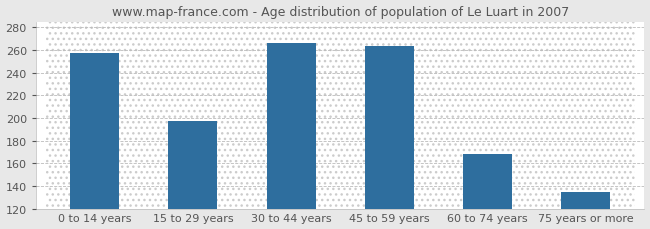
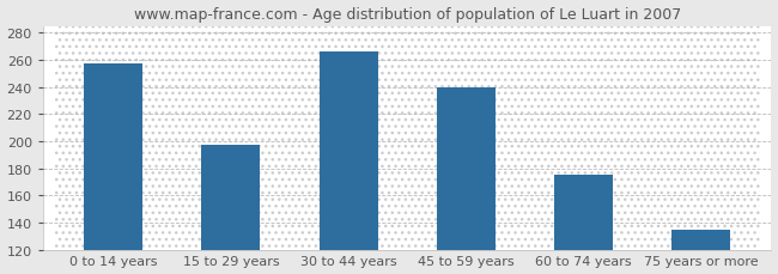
45 to 59 years: 263 -> 240
60 to 74 years: 168 -> 175
